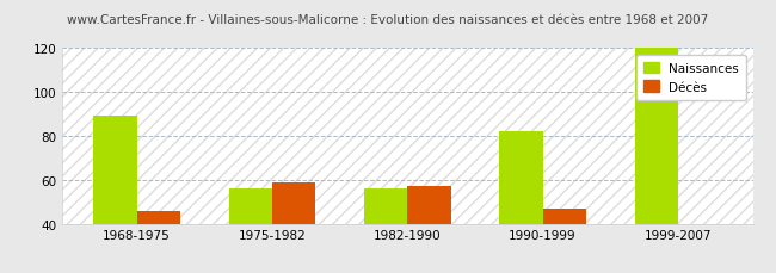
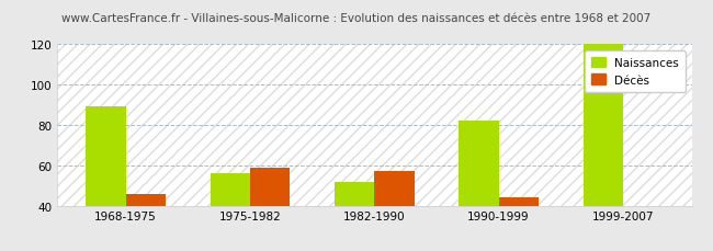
Naissances/1982-1990: 56 -> 52
Décès/1990-1999: 47 -> 44
